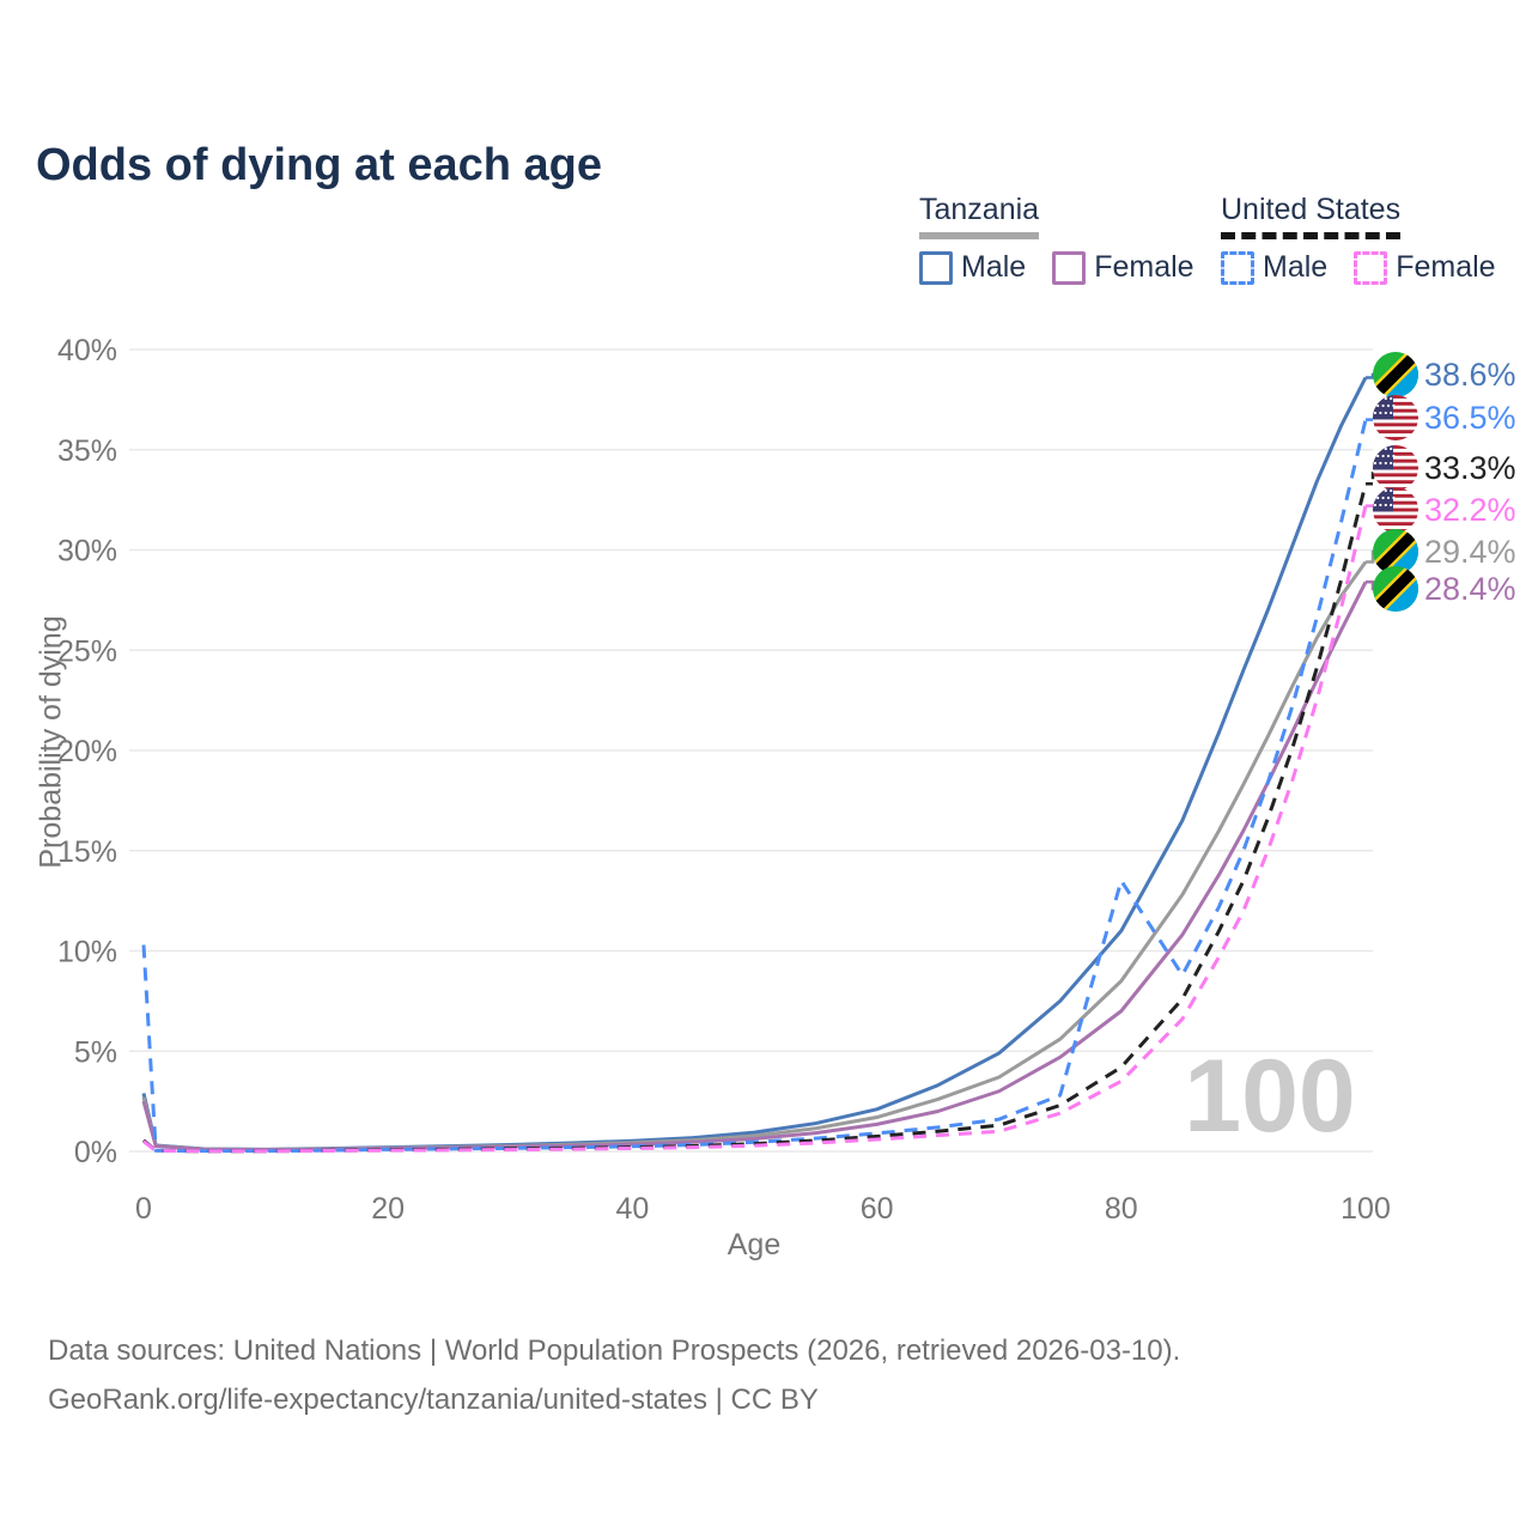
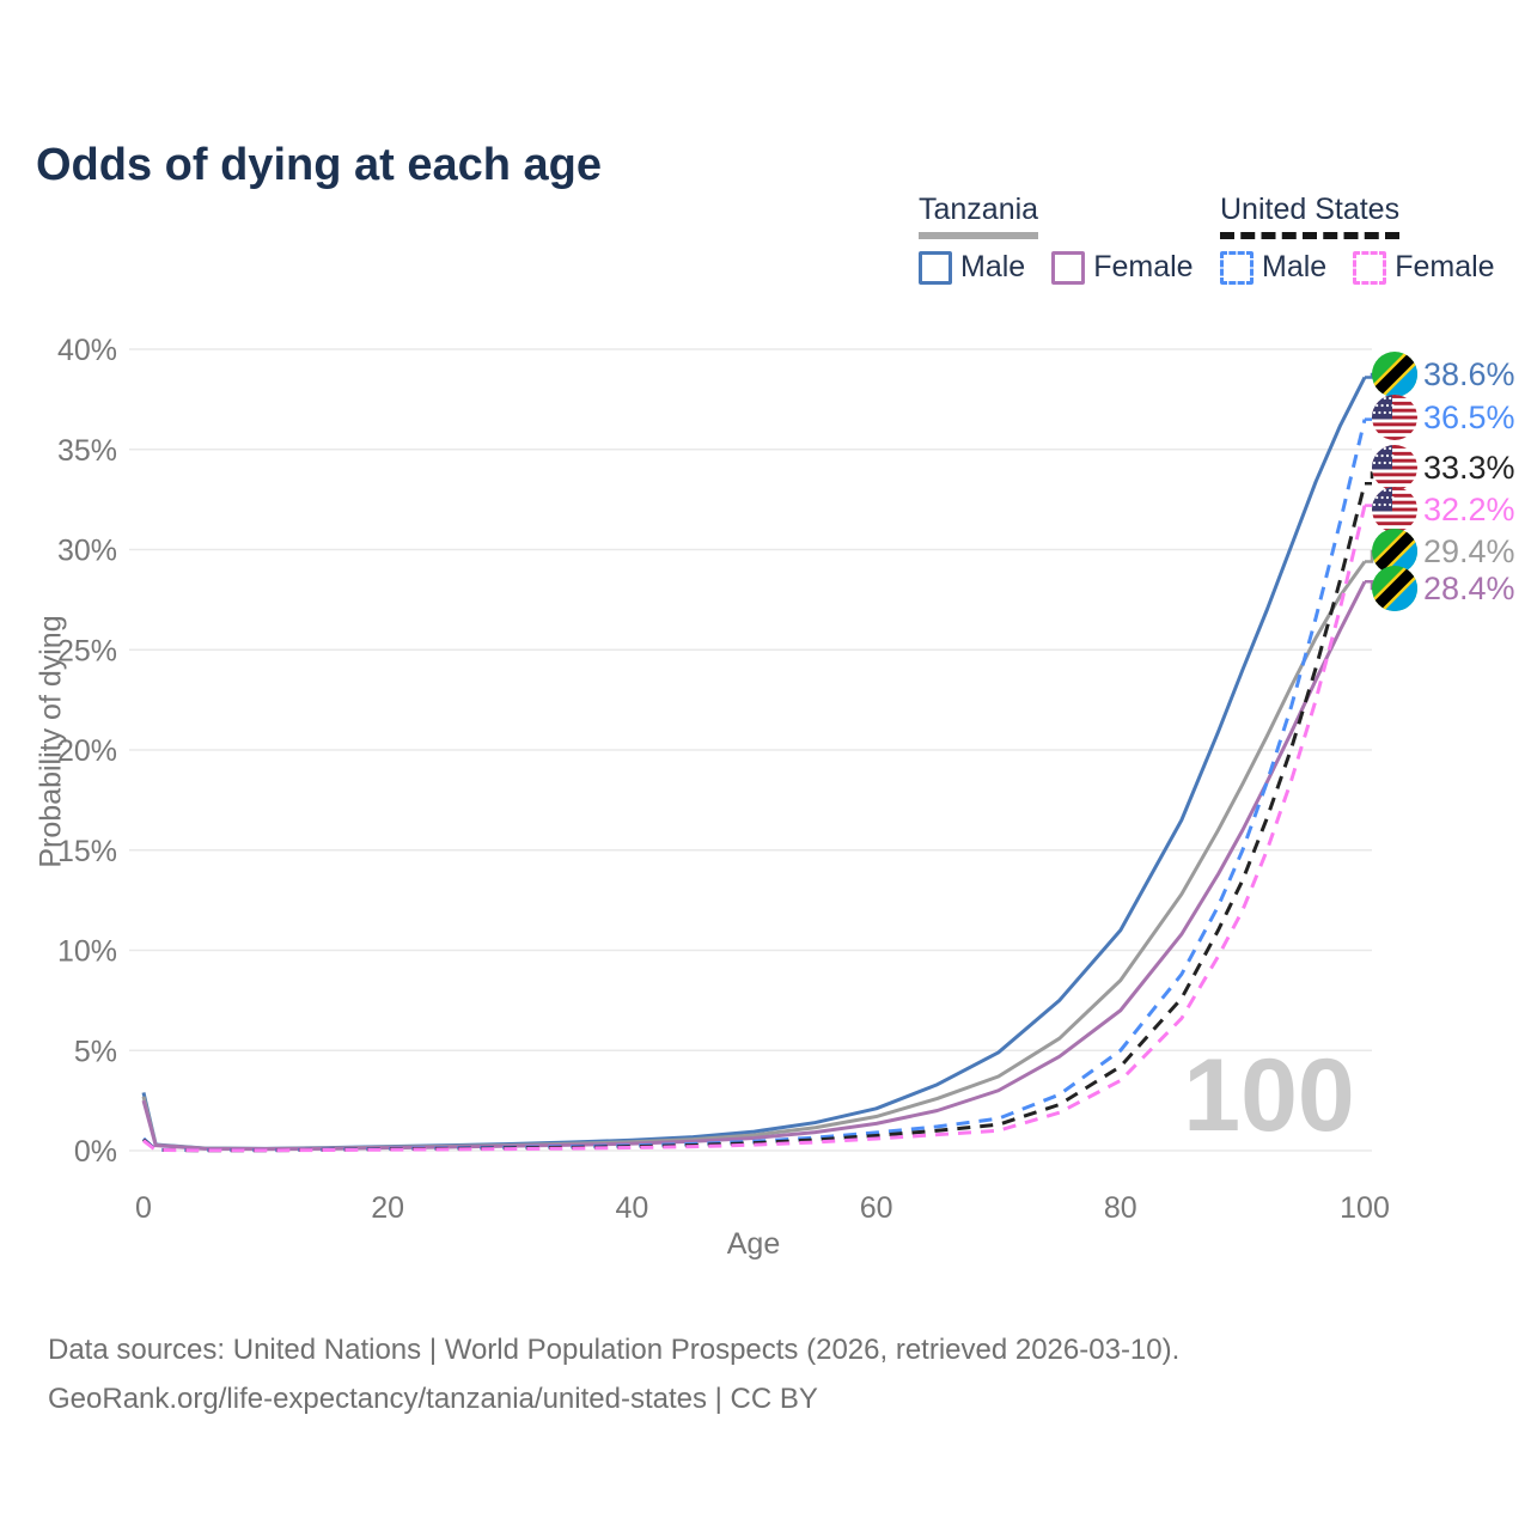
United States Male/0: 10.3% -> 0.6%
United States Male/80: 13.5% -> 5.0%
